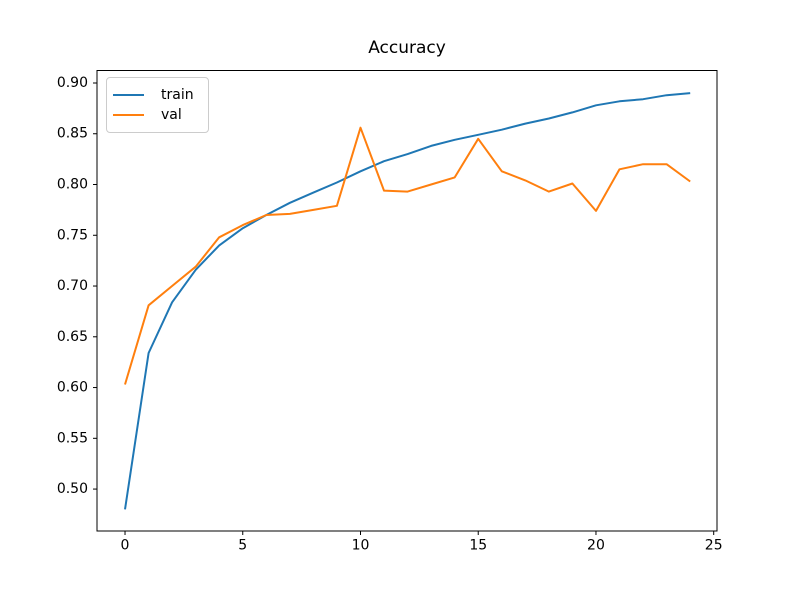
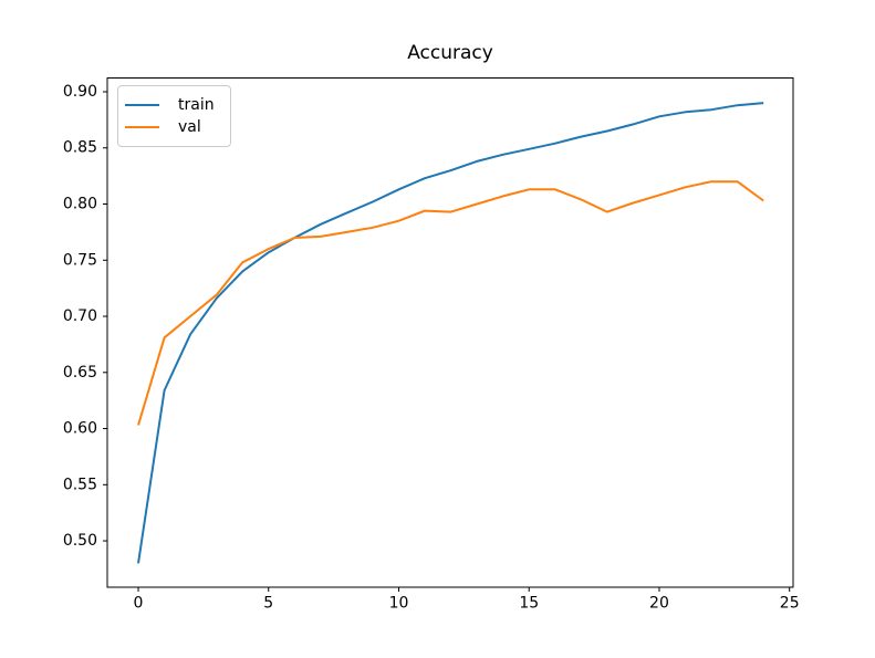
val/10: 0.856 -> 0.785
val/15: 0.845 -> 0.813
val/20: 0.774 -> 0.808
